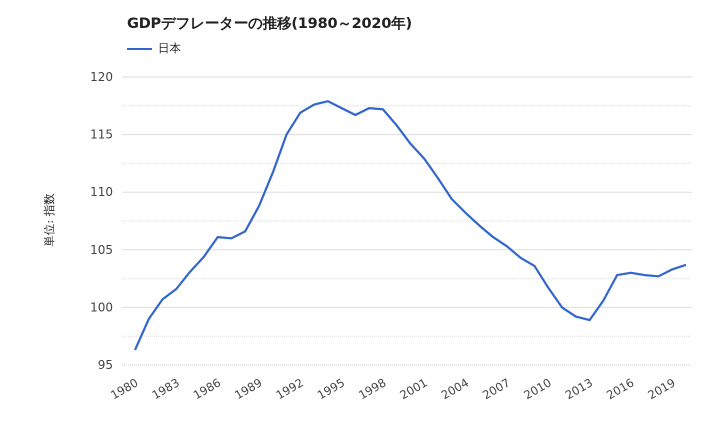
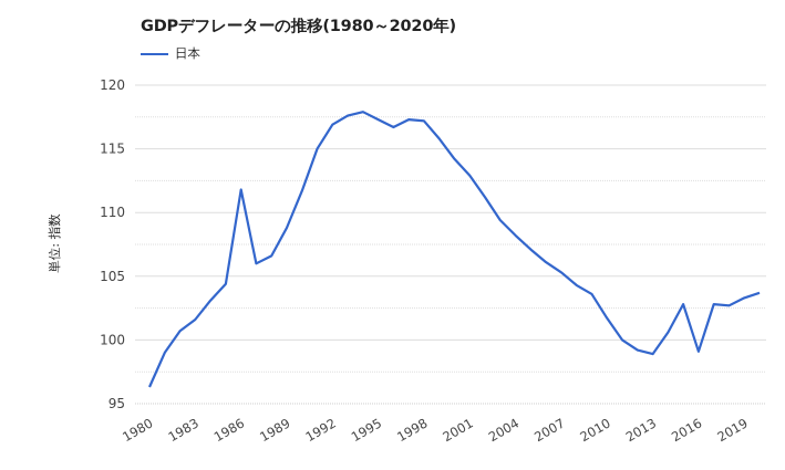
1986: 106.1 -> 111.8
2016: 103.0 -> 99.1
